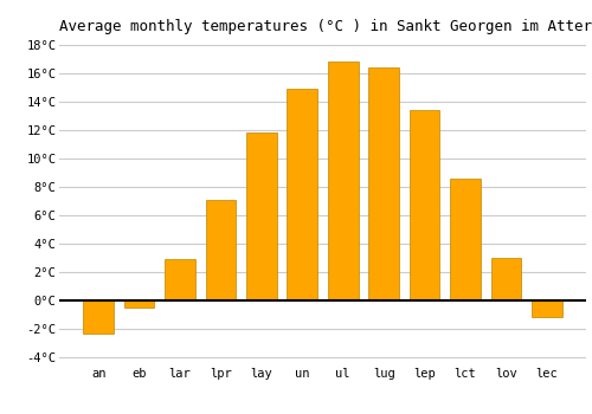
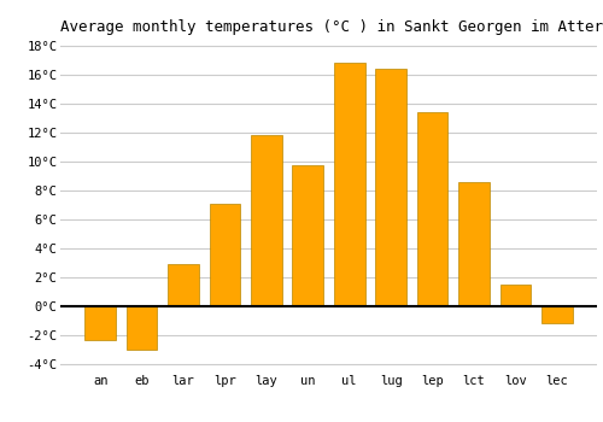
eb: -0.5°C -> -3.0°C
un: 14.9°C -> 9.7°C
lov: 3.0°C -> 1.5°C
